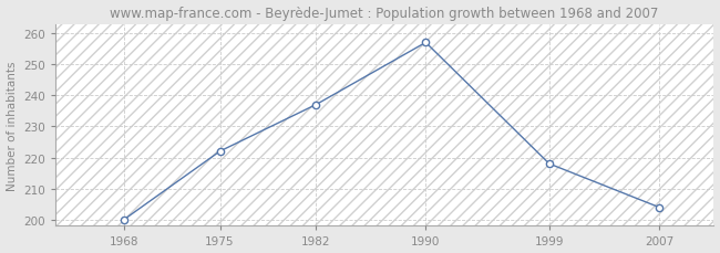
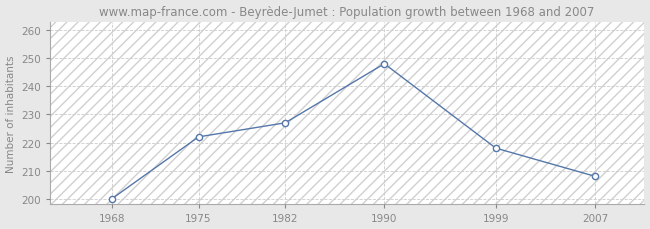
1982: 237 -> 227
1990: 257 -> 248
2007: 204 -> 208
